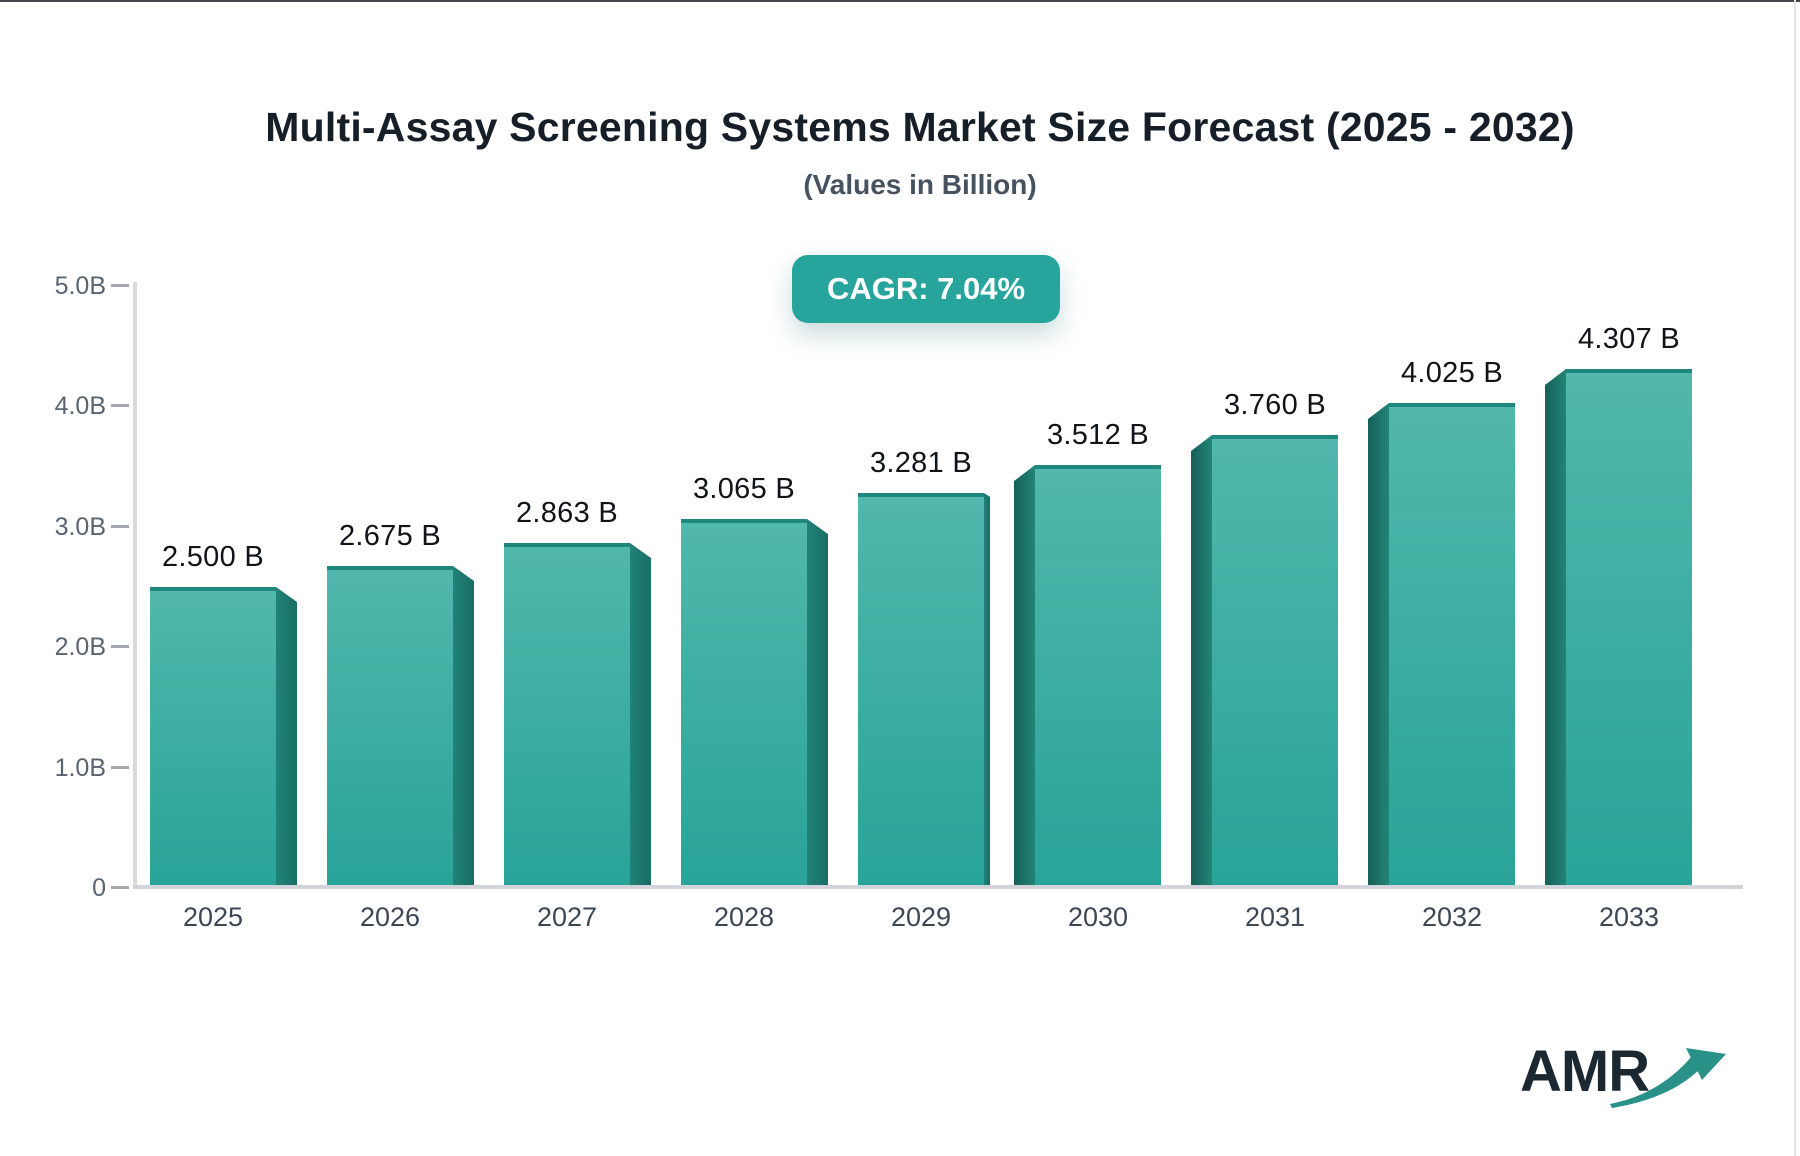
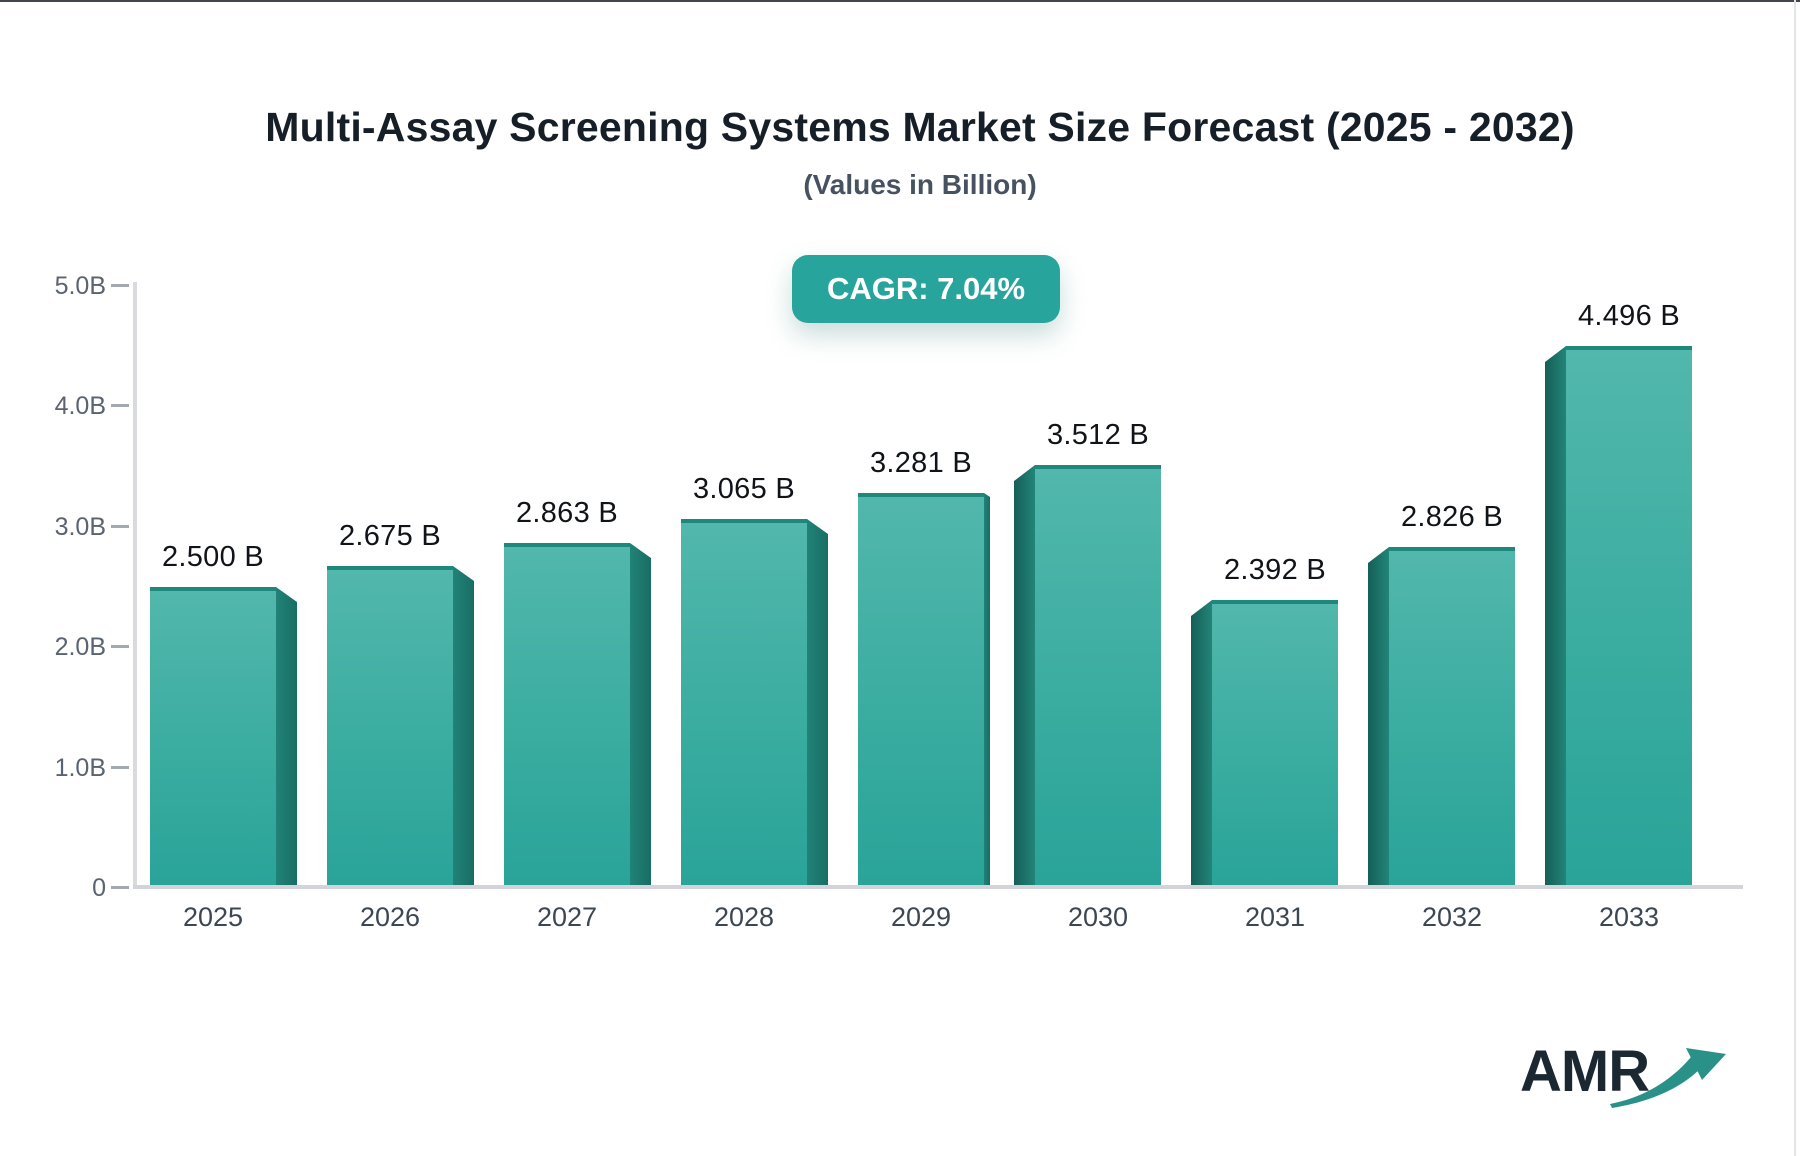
2031: 3.760 -> 2.392
2032: 4.025 -> 2.826
2033: 4.307 -> 4.496
